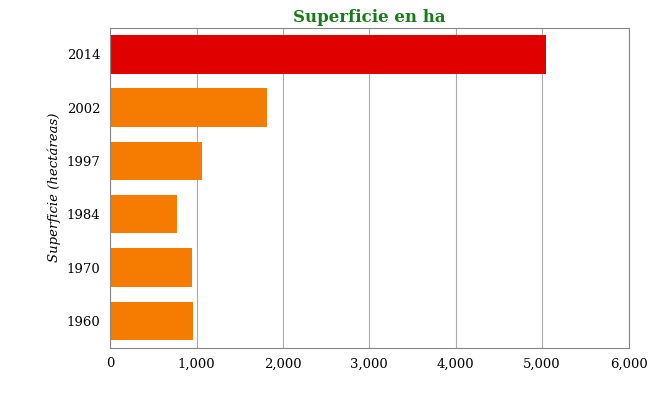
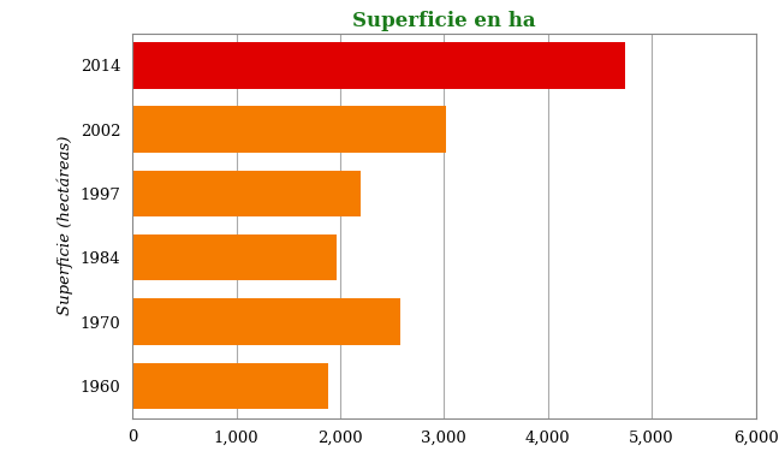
2014: 5,050 -> 4,740
2002: 1,820 -> 3,020
1997: 1,060 -> 2,200
1984: 770 -> 1,960
1970: 950 -> 2,580
1960: 960 -> 1,880
